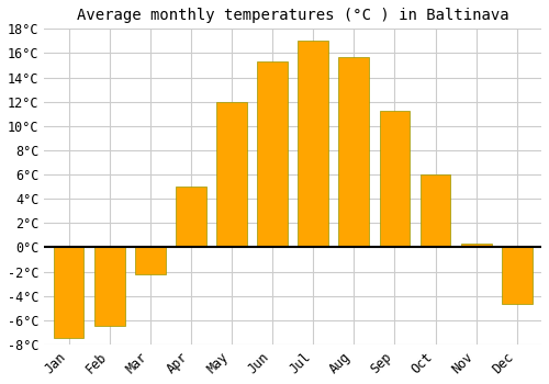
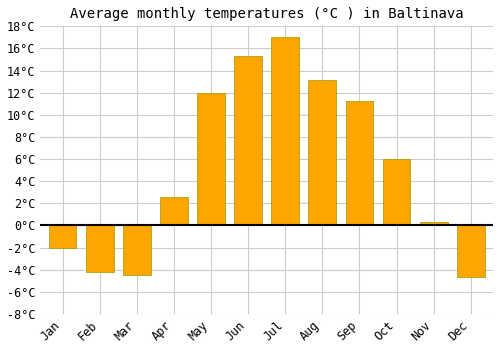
Jan: -7.5°C -> -2.0°C
Feb: -6.5°C -> -4.2°C
Mar: -2.2°C -> -4.5°C
Apr: 5.0°C -> 2.6°C
Aug: 15.7°C -> 13.1°C
